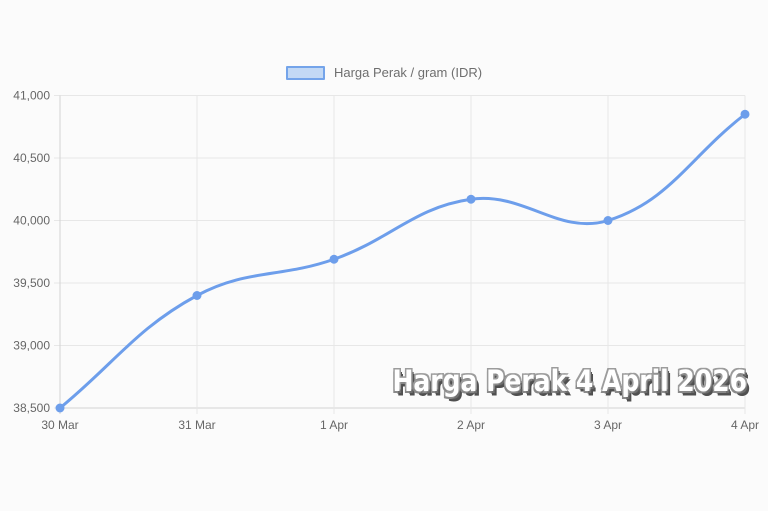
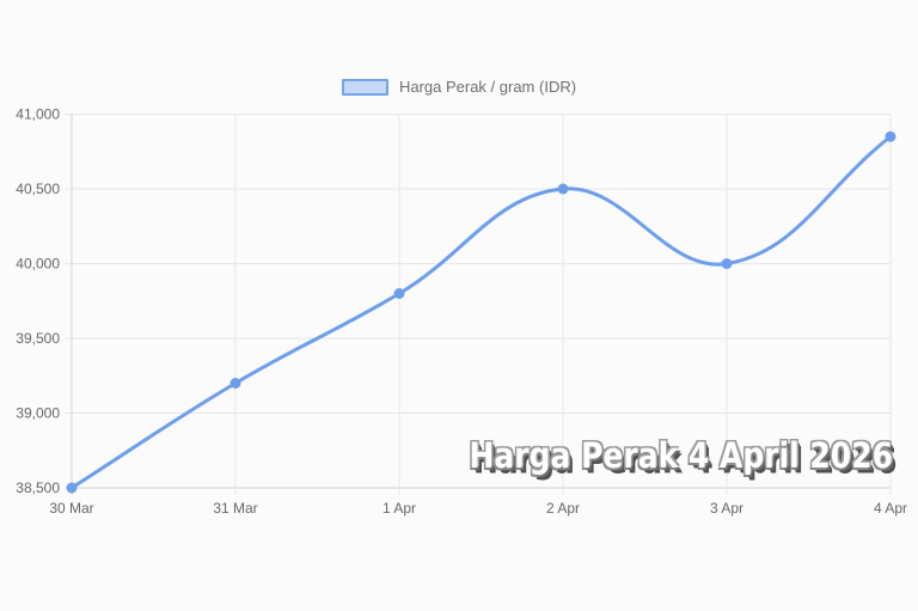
31 Mar: 39400 -> 39200
1 Apr: 39690 -> 39800
2 Apr: 40170 -> 40500
